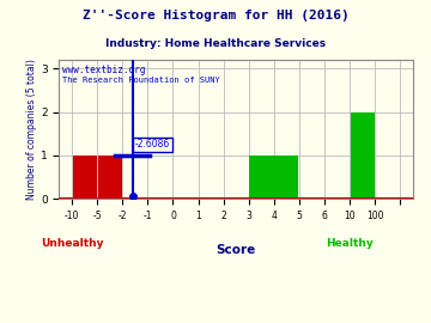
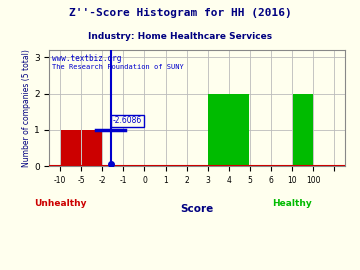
4: 1 -> 2
